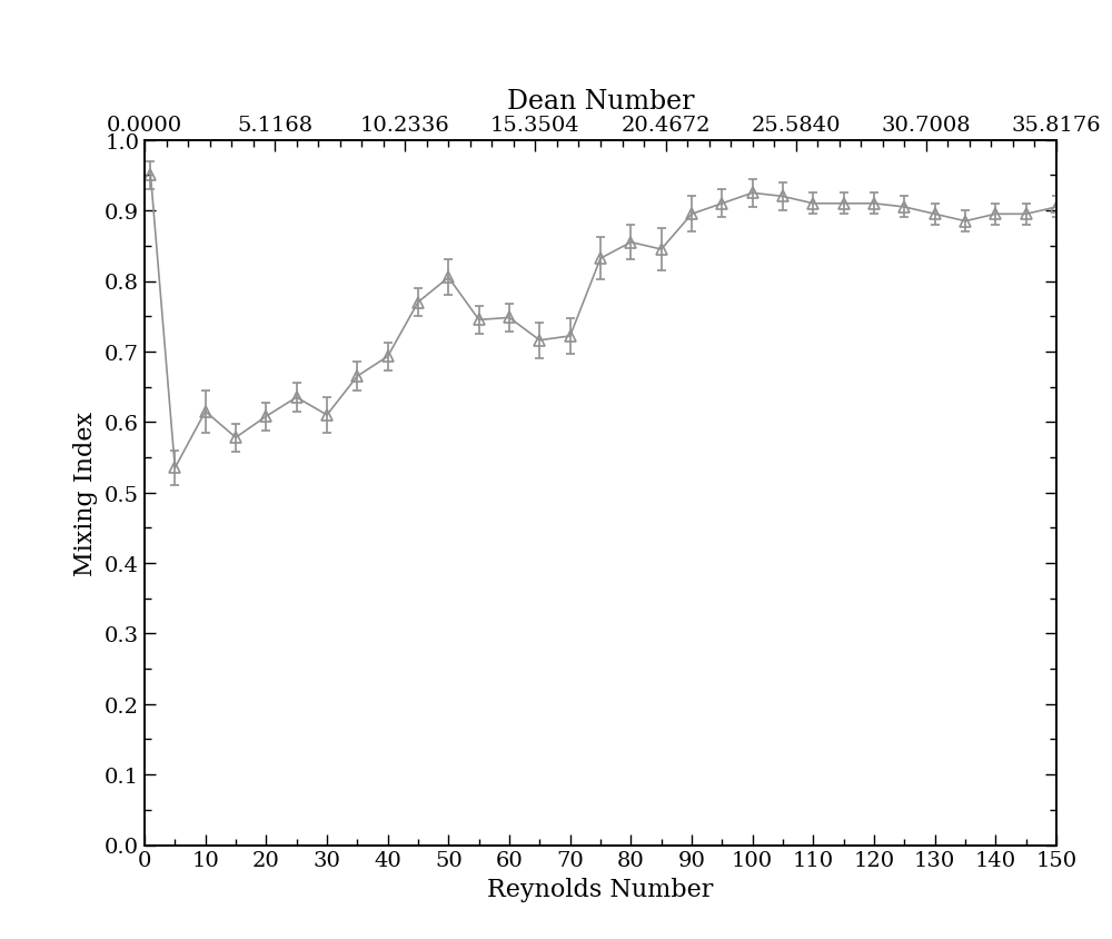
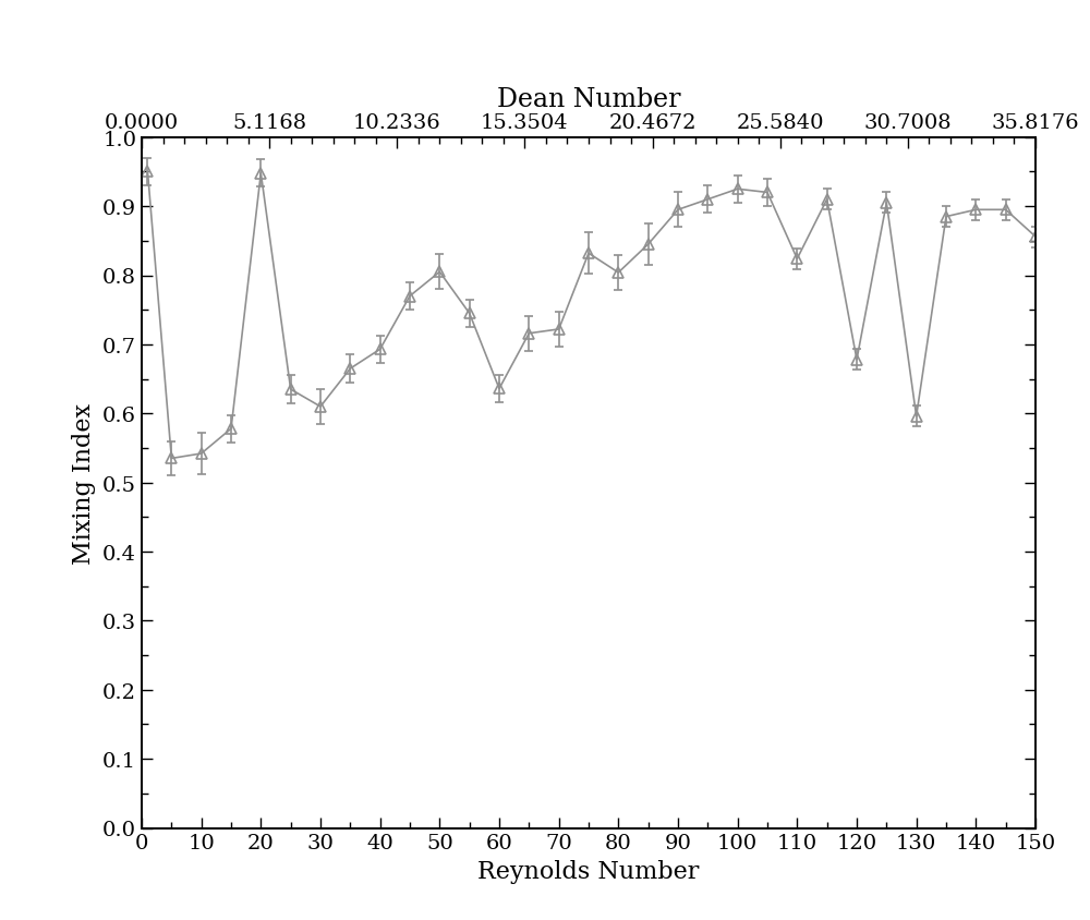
10: 0.615 -> 0.542
20: 0.608 -> 0.948
60: 0.748 -> 0.636
80: 0.855 -> 0.804
110: 0.910 -> 0.824
120: 0.910 -> 0.678
130: 0.895 -> 0.596
150: 0.905 -> 0.856
